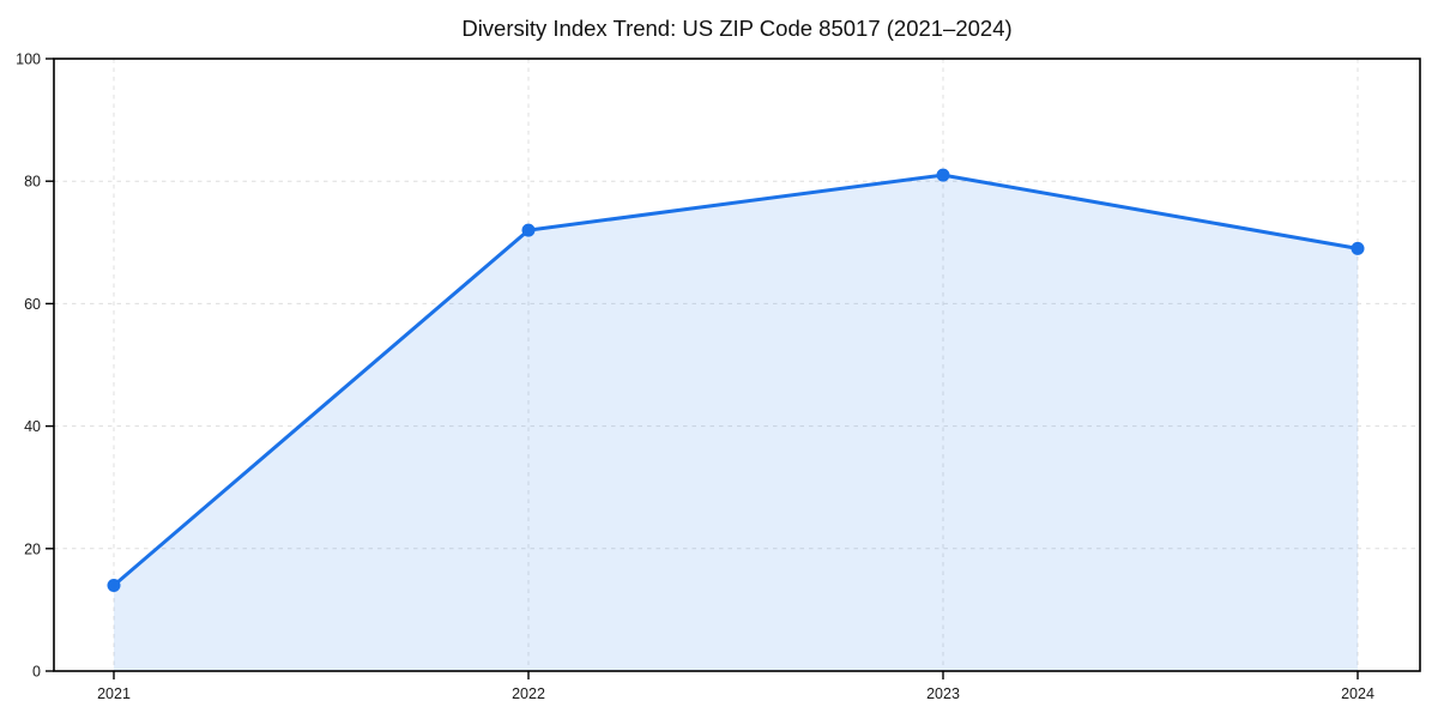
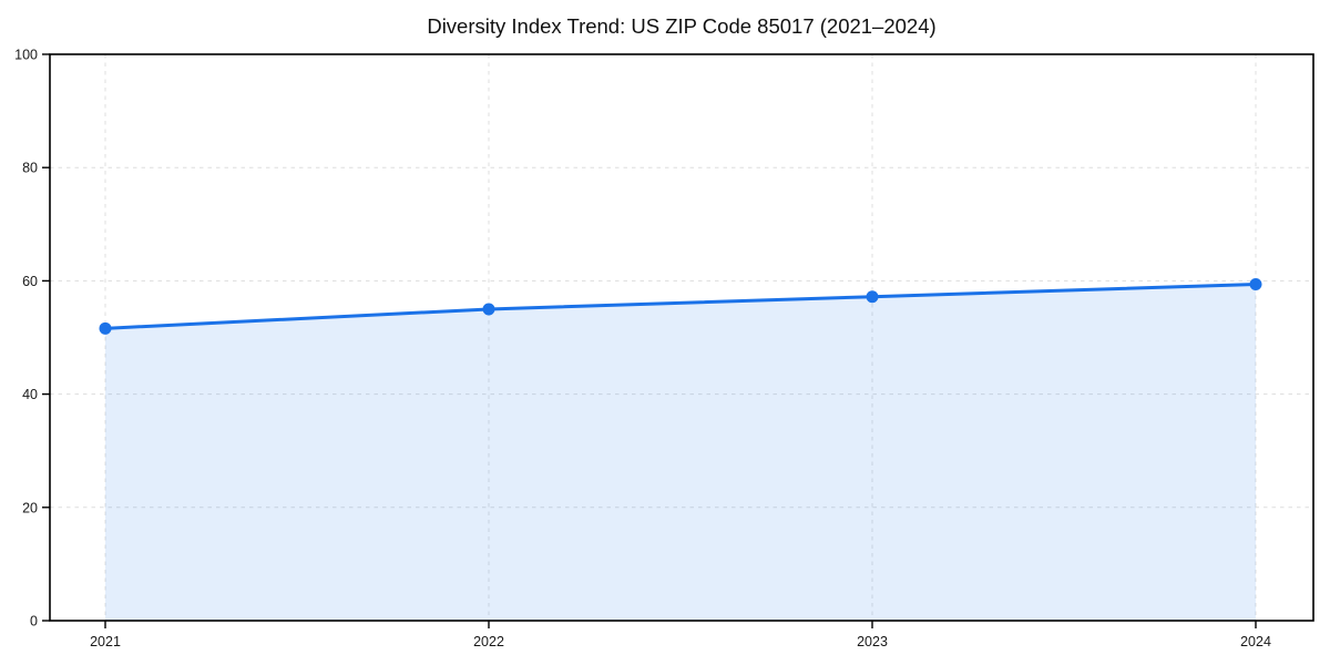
2021: 14 -> 52
2022: 72 -> 55
2023: 81 -> 57
2024: 69 -> 59
